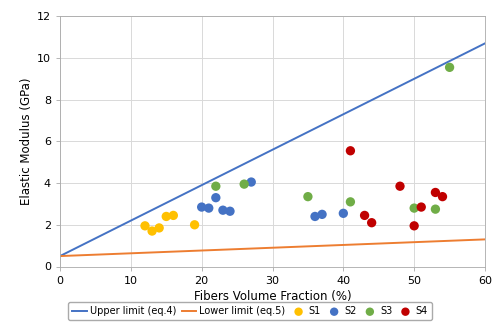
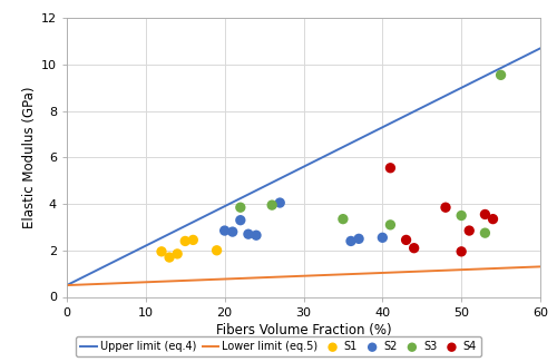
S3/50: 2.80 -> 3.50
